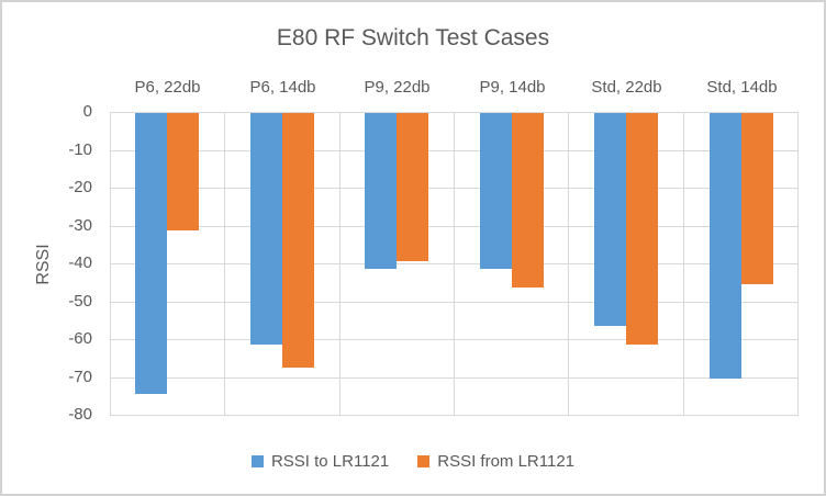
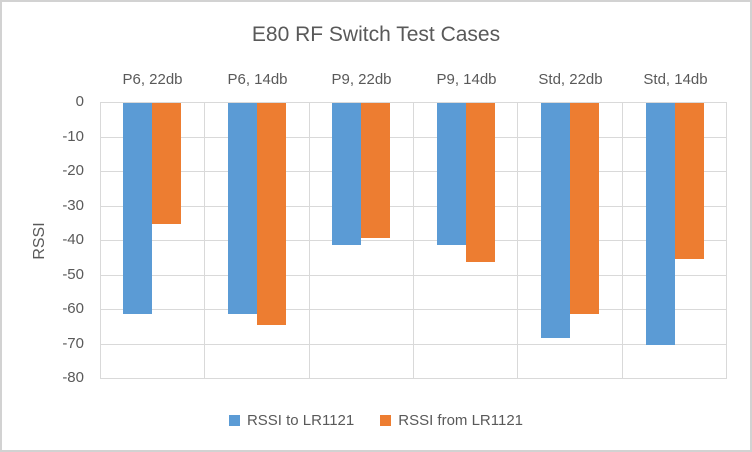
RSSI to LR1121/P6, 22db: -74 -> -61
RSSI from LR1121/P6, 22db: -31 -> -35
RSSI from LR1121/P6, 14db: -67 -> -64
RSSI to LR1121/Std, 22db: -56 -> -68
